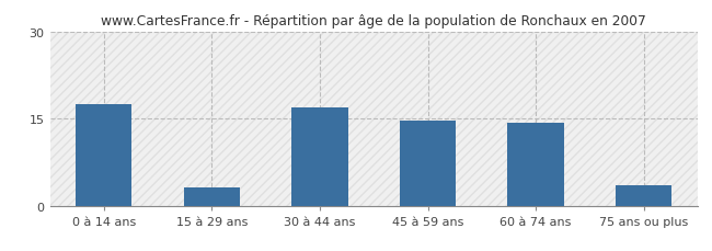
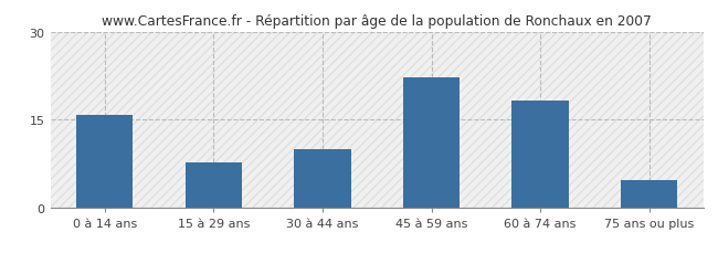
0 à 14 ans: 17.5 -> 15.8
15 à 29 ans: 3.2 -> 7.6
30 à 44 ans: 17.0 -> 10.0
45 à 59 ans: 14.7 -> 22.2
60 à 74 ans: 14.2 -> 18.2
75 ans ou plus: 3.5 -> 4.6
